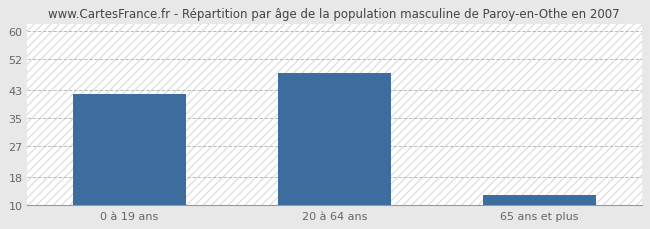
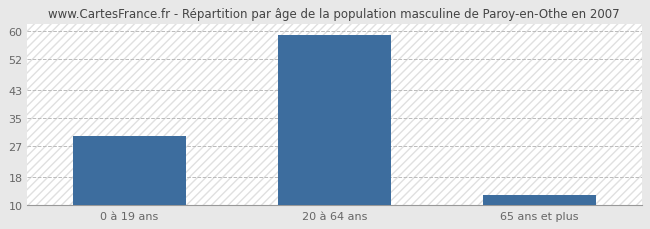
0 à 19 ans: 42 -> 30
20 à 64 ans: 48 -> 59
